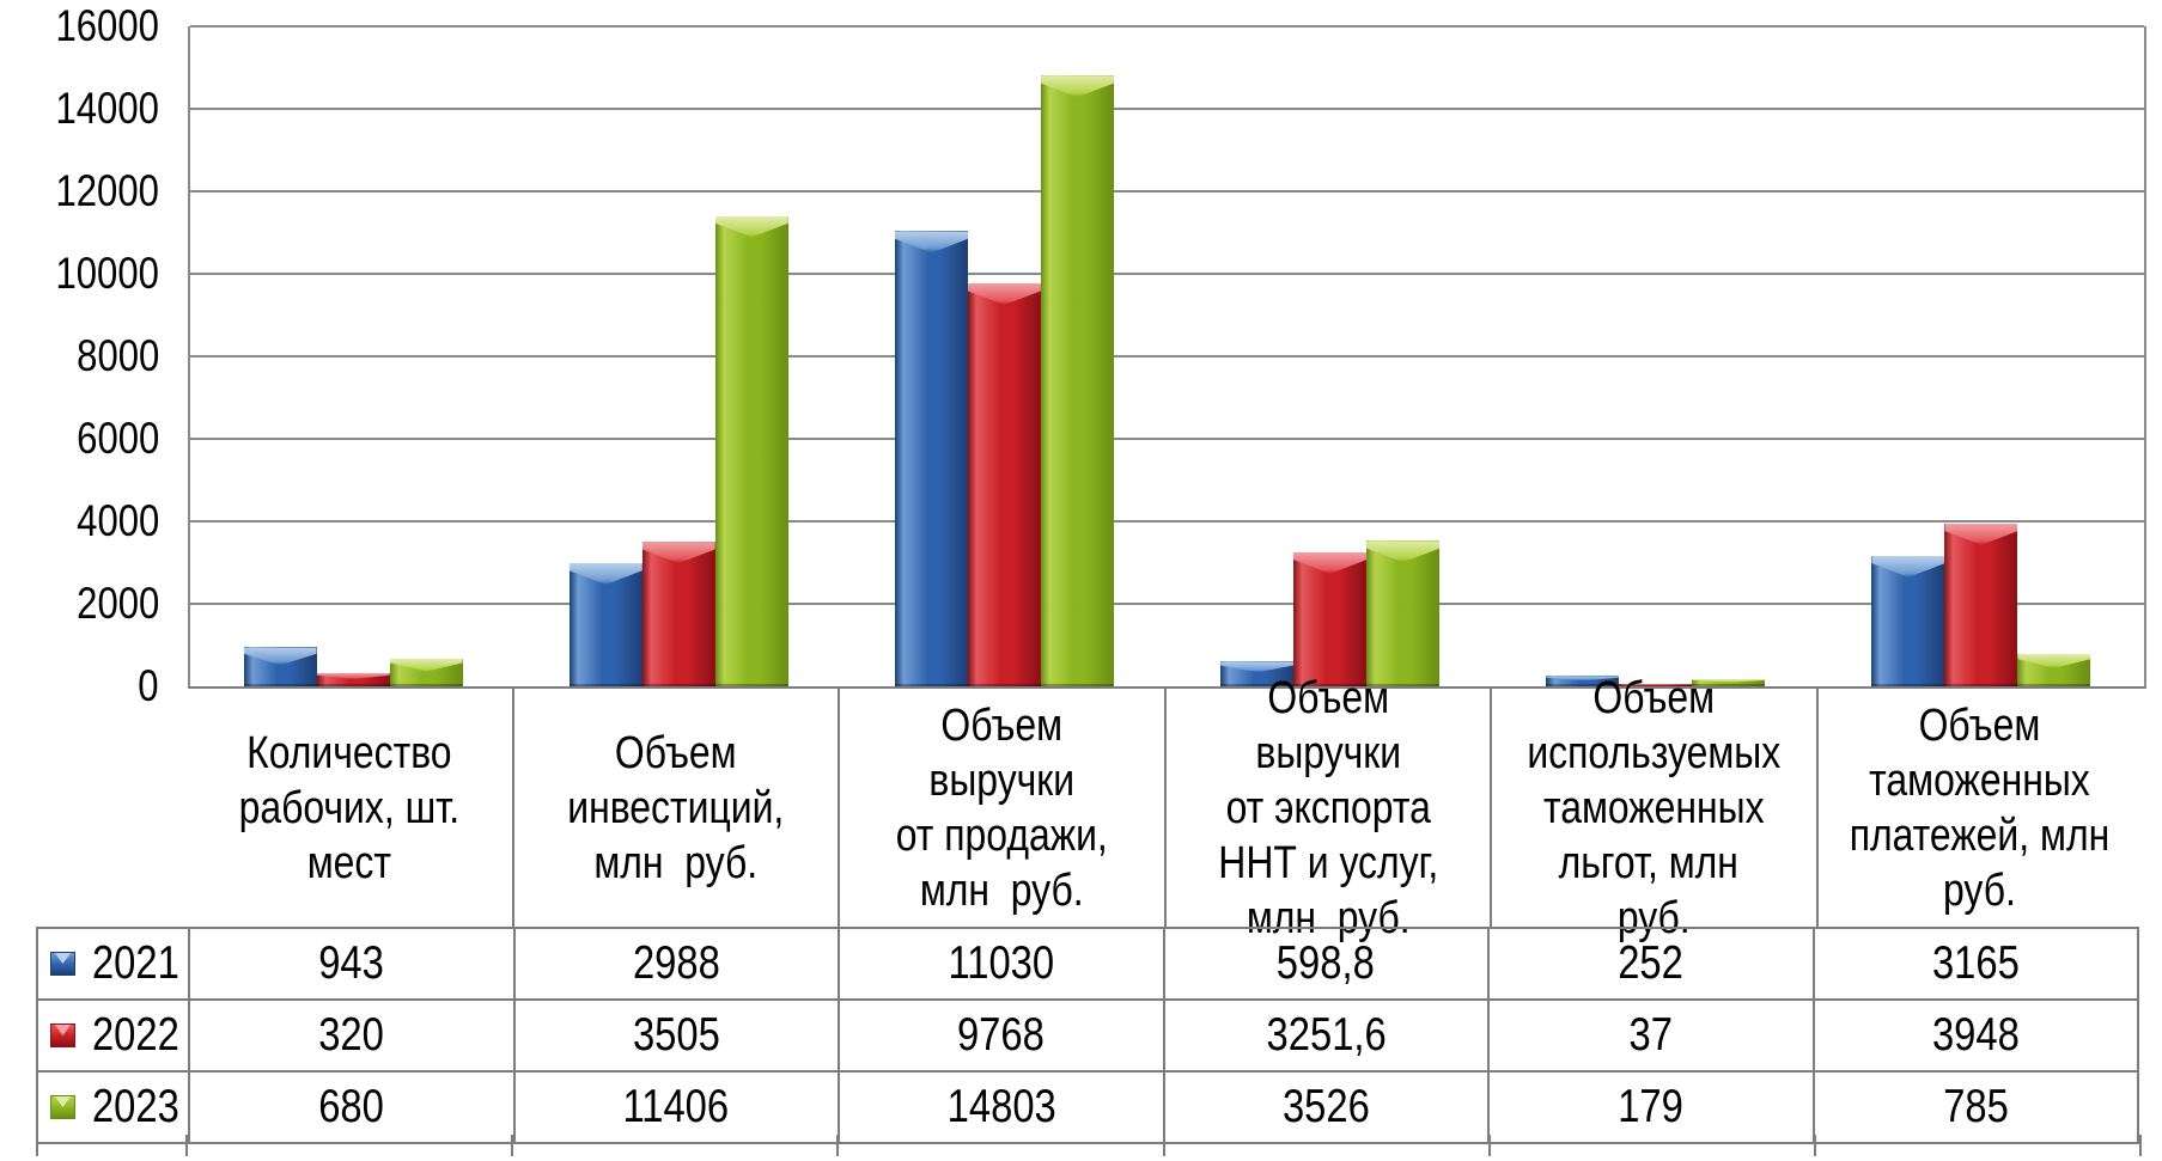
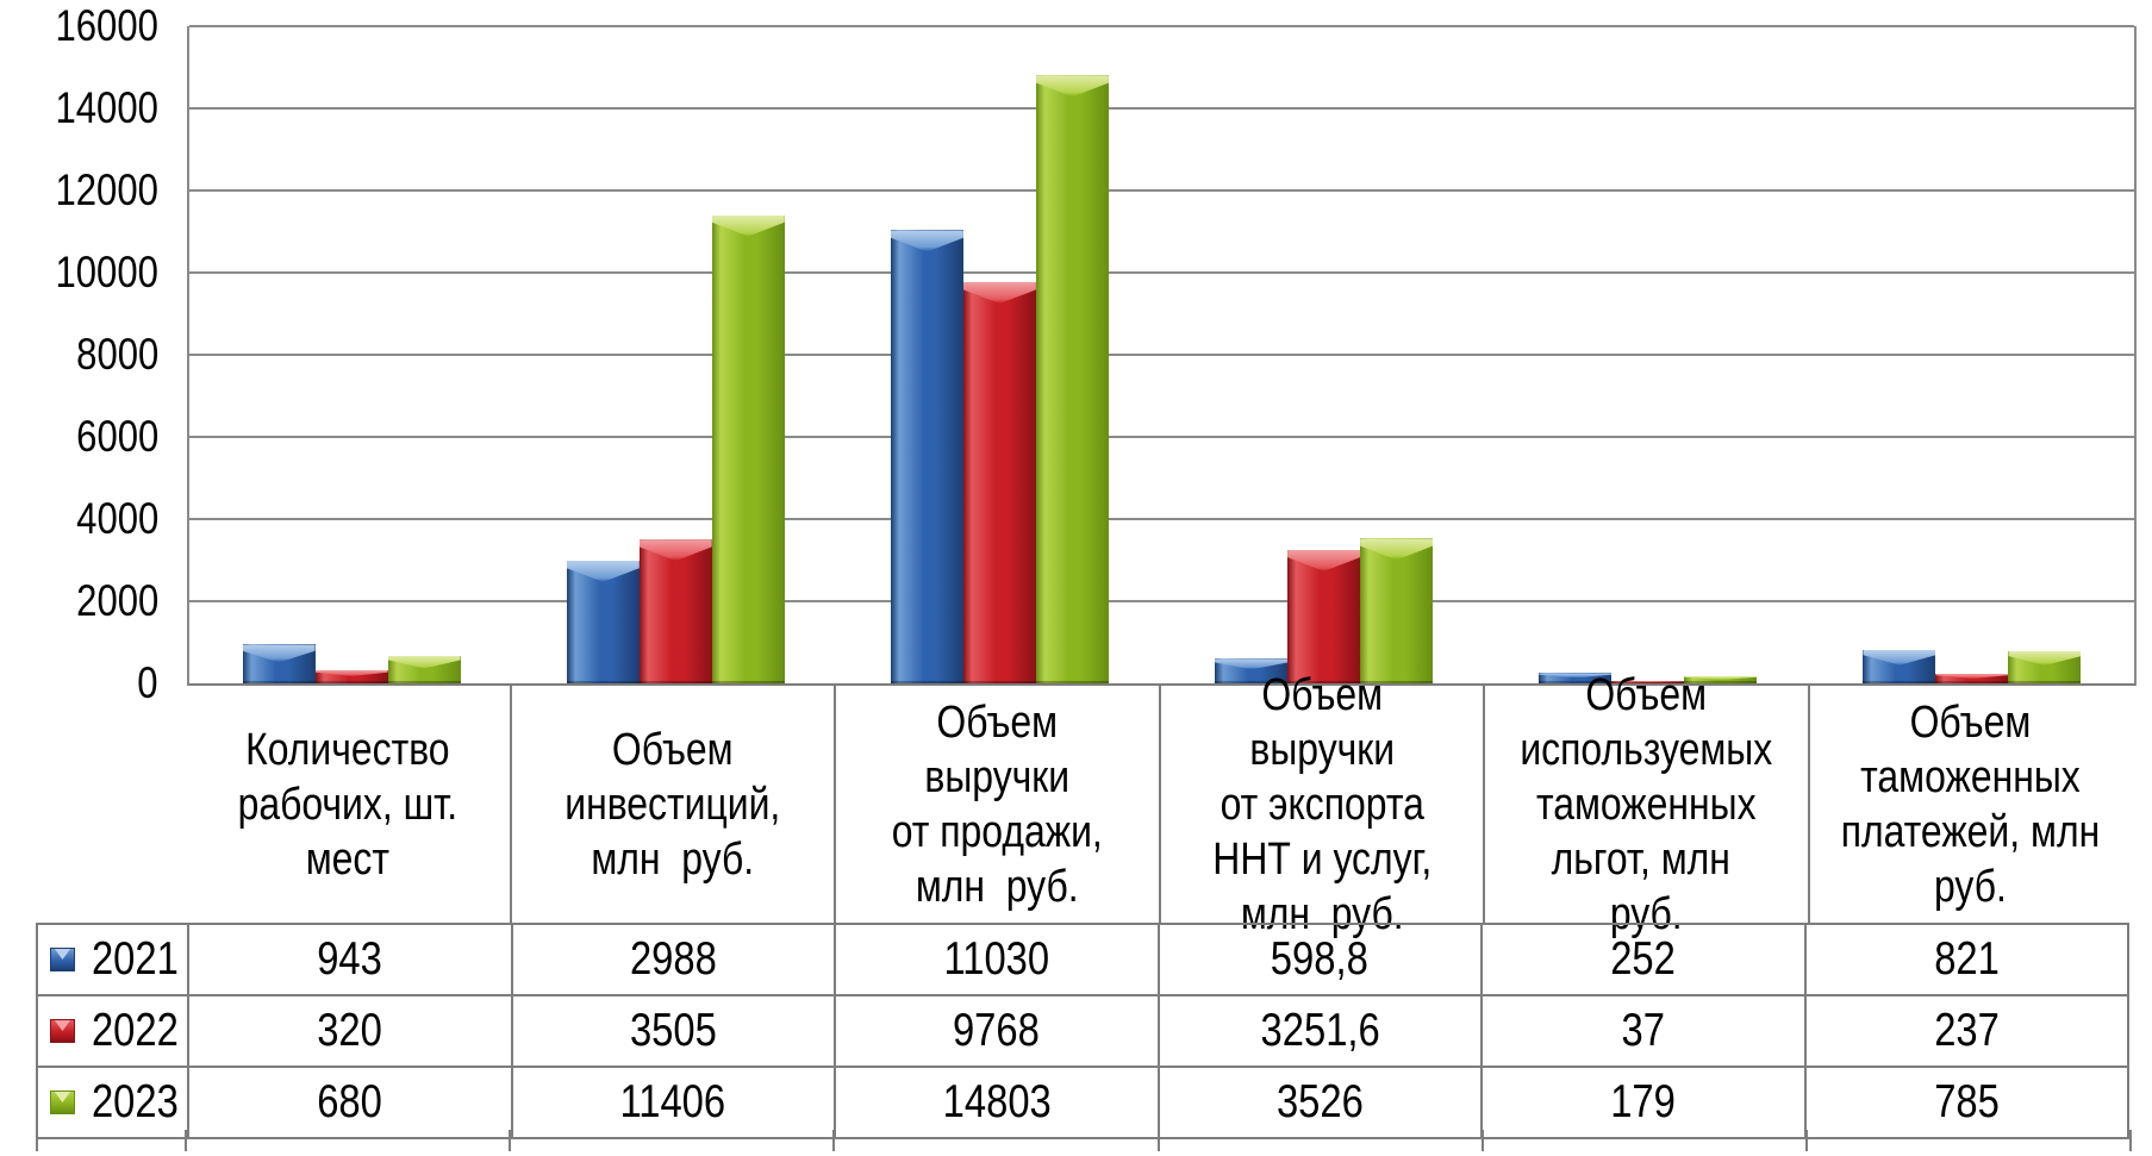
2021/Объем таможенных платежей, млн руб.: 3165 -> 821
2022/Объем таможенных платежей, млн руб.: 3948 -> 237
